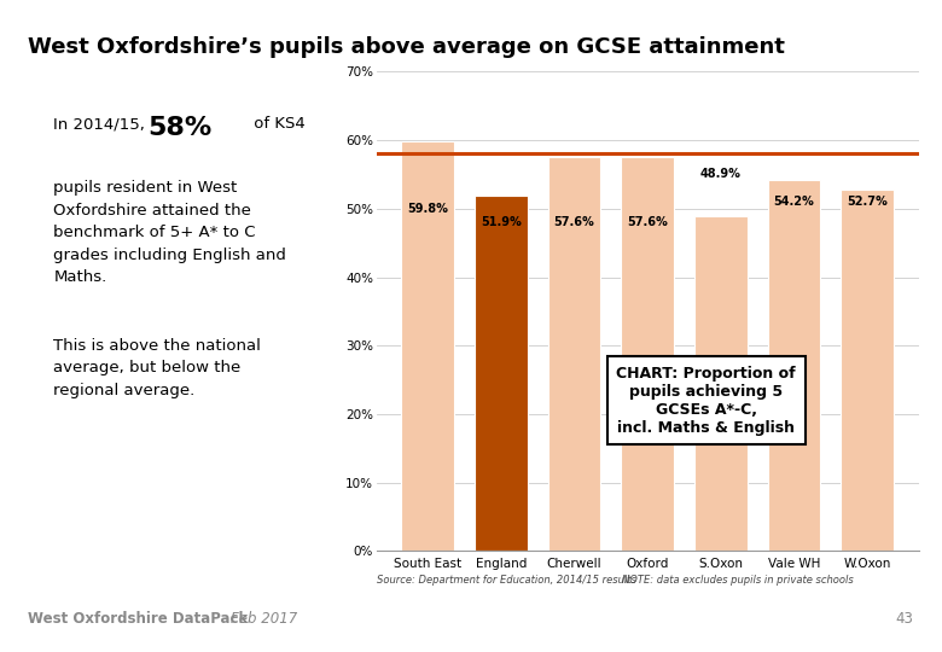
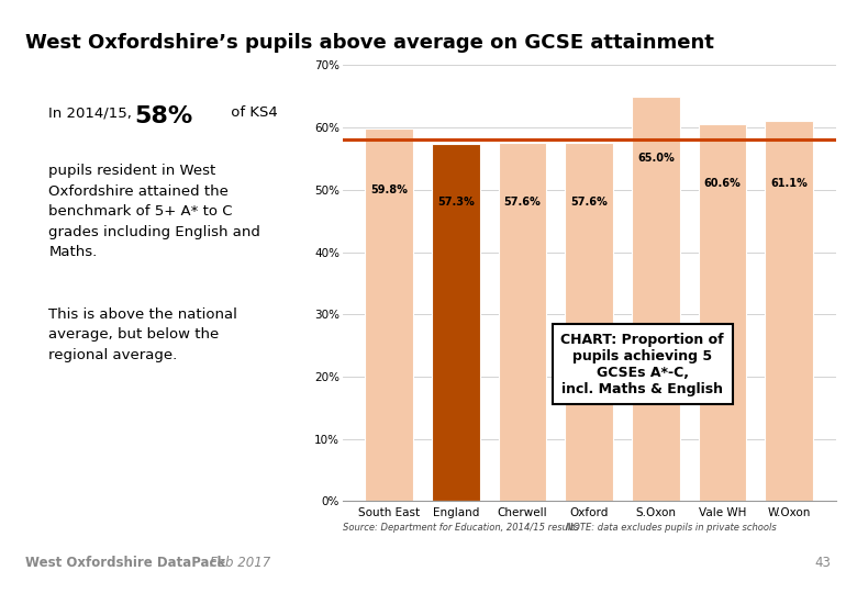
England: 51.9% -> 57.3%
S.Oxon: 48.9% -> 65.0%
Vale WH: 54.2% -> 60.6%
W.Oxon: 52.7% -> 61.1%
